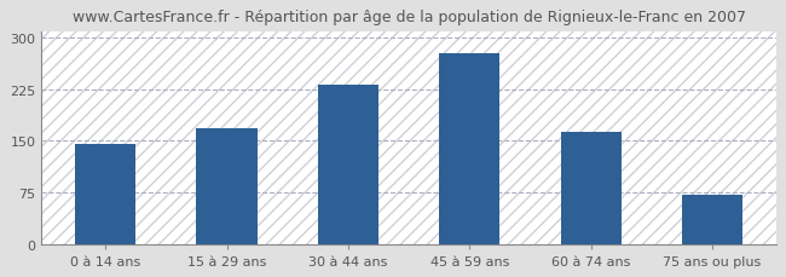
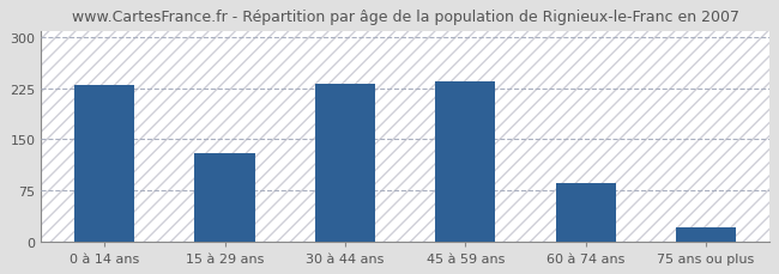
0 à 14 ans: 146 -> 230
15 à 29 ans: 168 -> 130
45 à 59 ans: 278 -> 236
60 à 74 ans: 164 -> 85
75 ans ou plus: 72 -> 20
